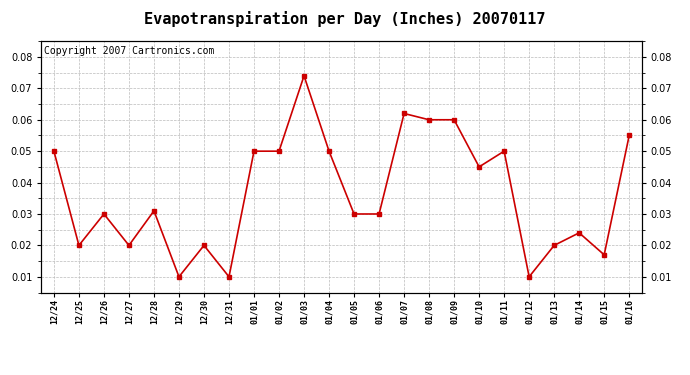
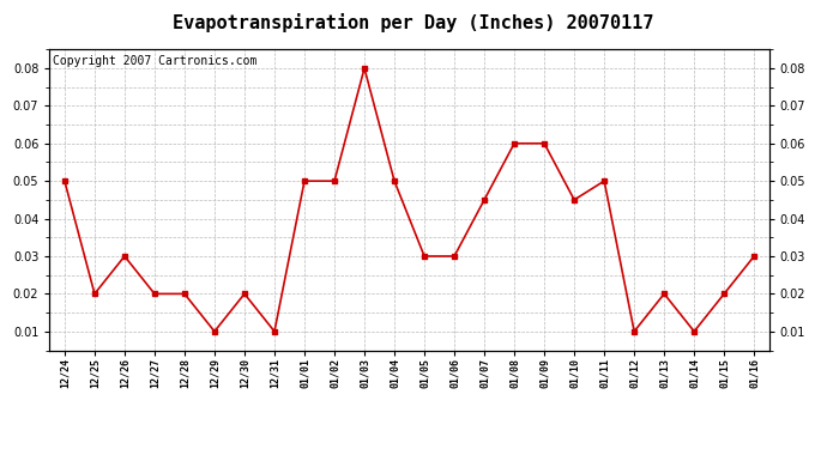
12/28: 0.031 -> 0.020
01/03: 0.074 -> 0.080
01/07: 0.062 -> 0.045
01/14: 0.024 -> 0.010
01/15: 0.017 -> 0.020
01/16: 0.055 -> 0.030
